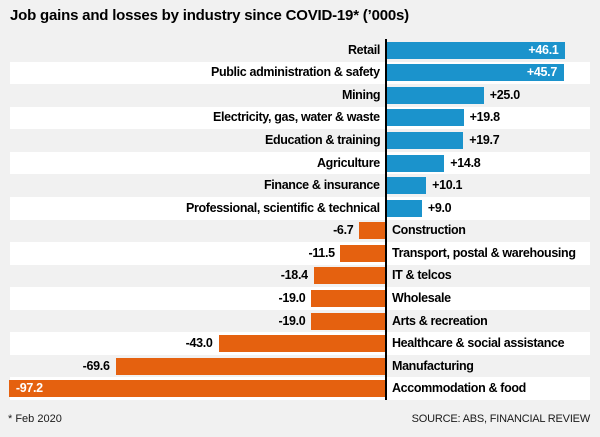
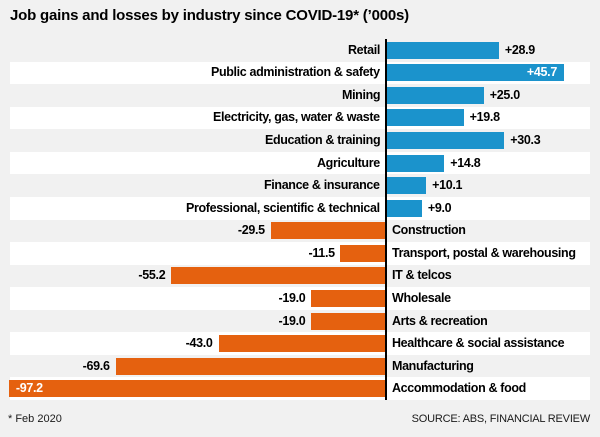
Retail: +46.1 -> +28.9
Education & training: +19.7 -> +30.3
Construction: -6.7 -> -29.5
IT & telcos: -18.4 -> -55.2
